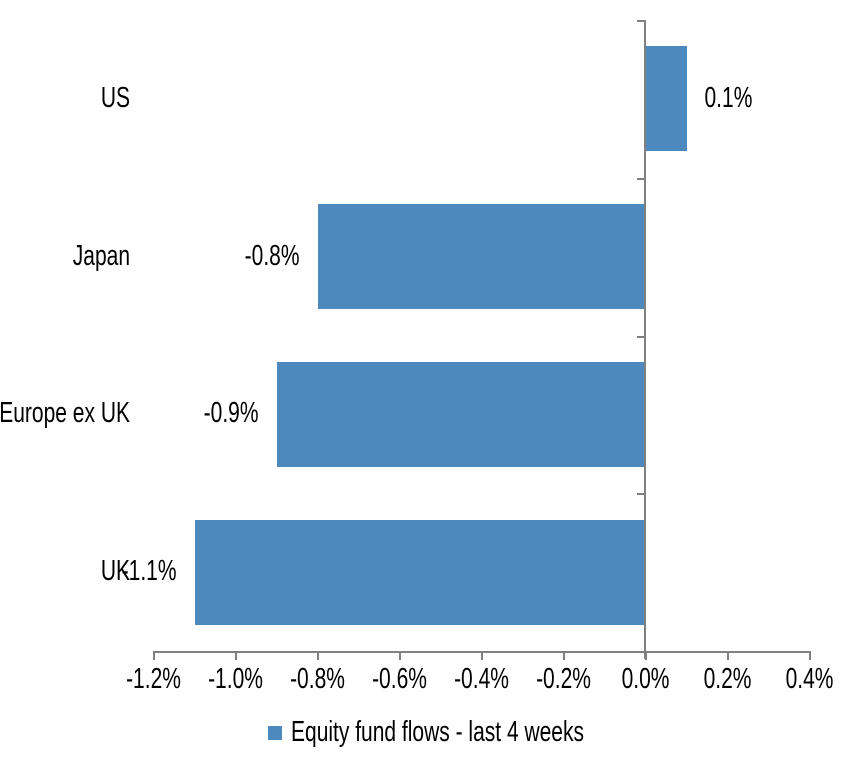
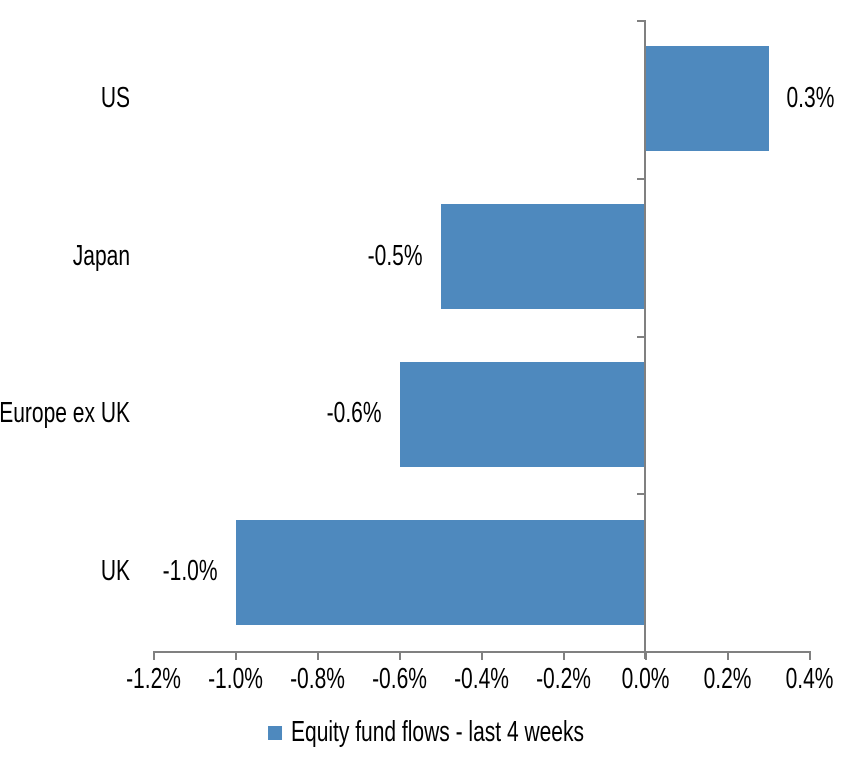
US: 0.1% -> 0.3%
Japan: -0.8% -> -0.5%
Europe ex UK: -0.9% -> -0.6%
UK: -1.1% -> -1.0%
